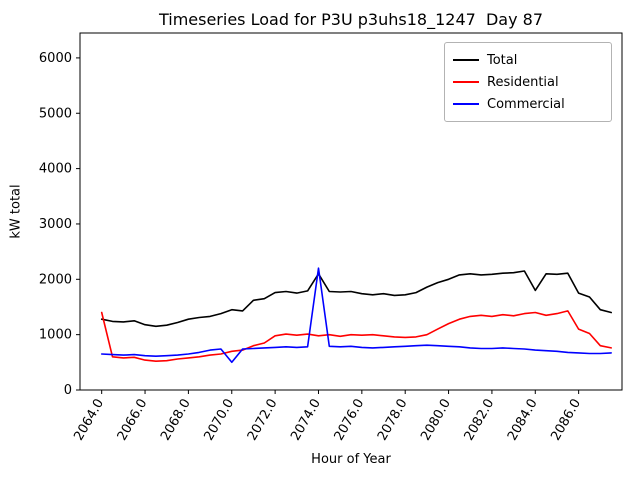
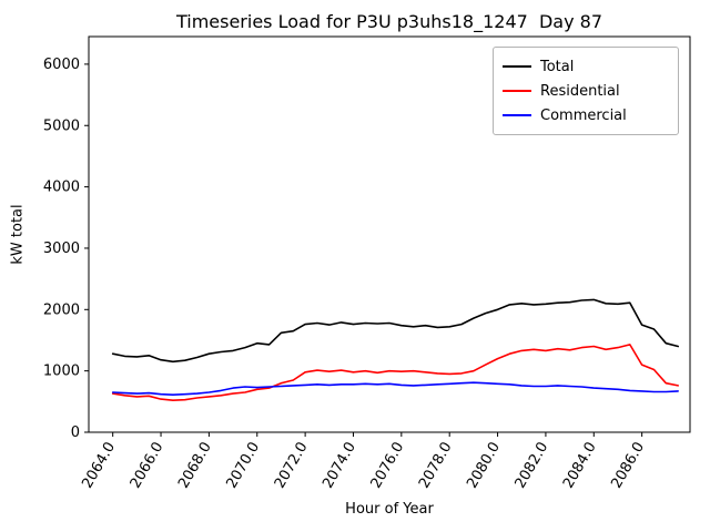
Residential/2064.0: 1400 -> 600
Commercial/2070.0: 500 -> 700
Total/2074.0: 2100 -> 1800
Commercial/2074.0: 2200 -> 800
Total/2084.0: 1800 -> 2200
